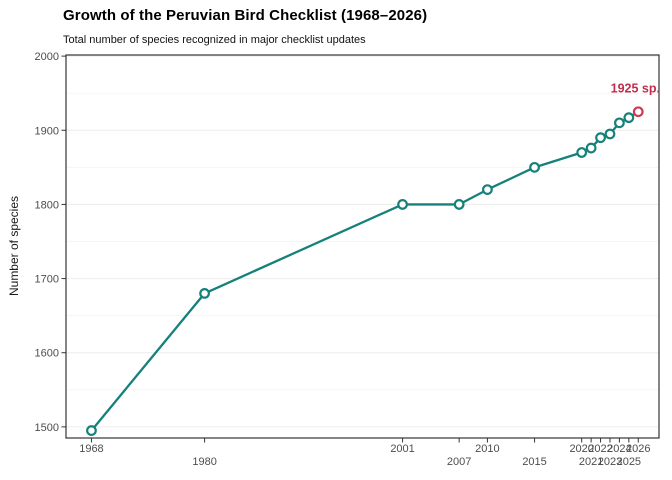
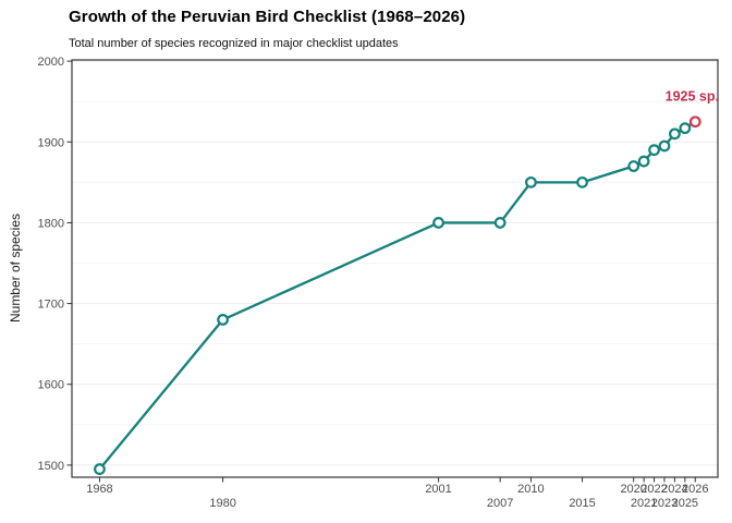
2010: 1820 -> 1850
